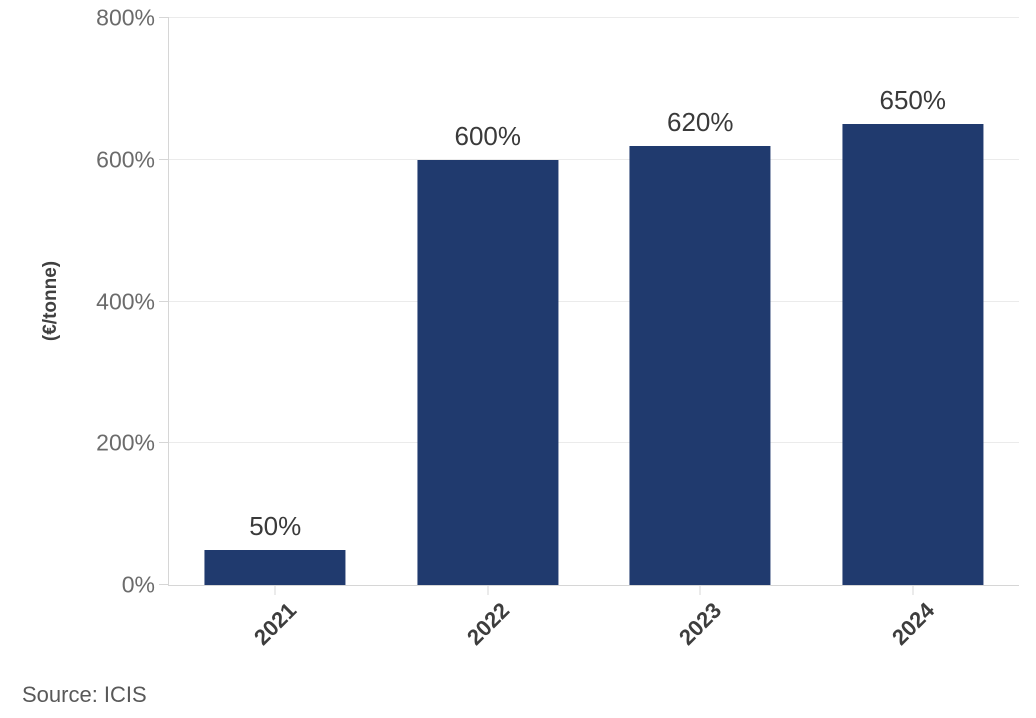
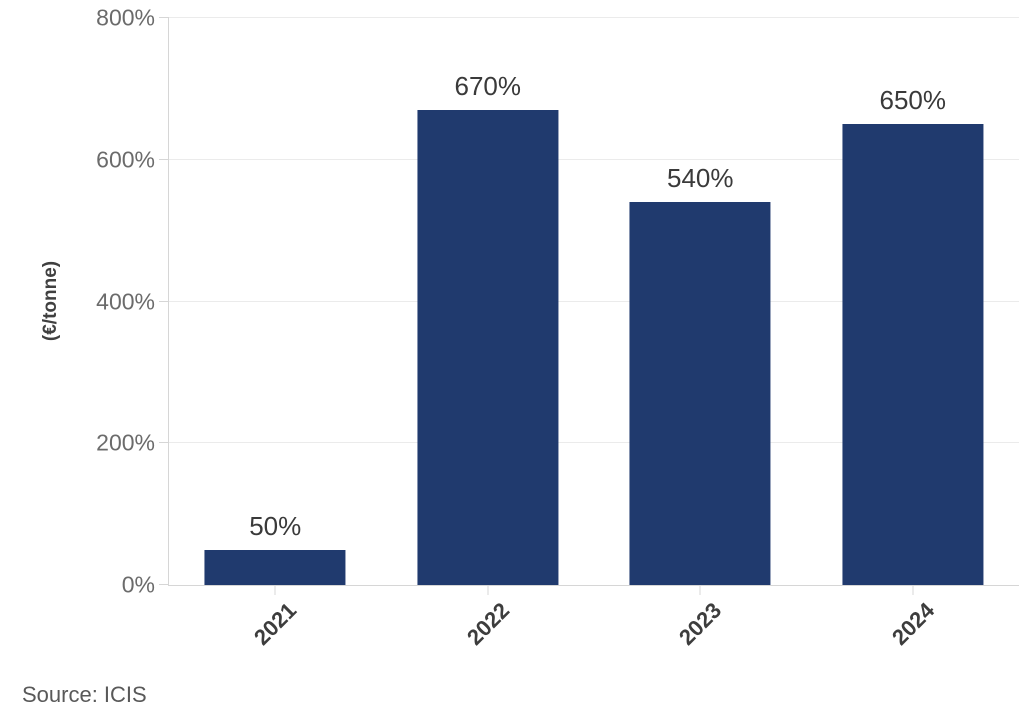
2022: 600% -> 670%
2023: 620% -> 540%
